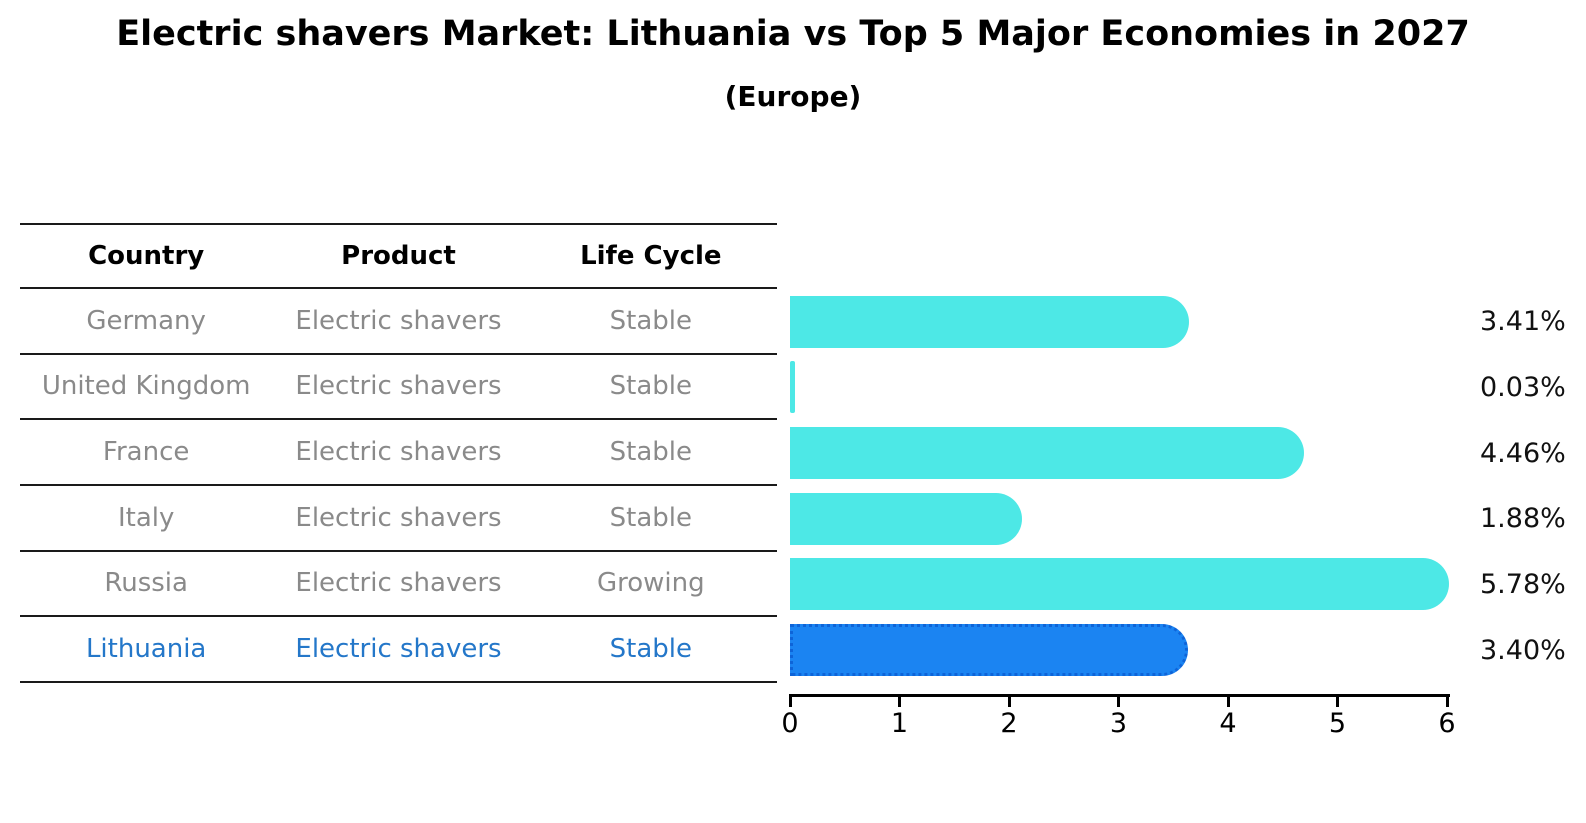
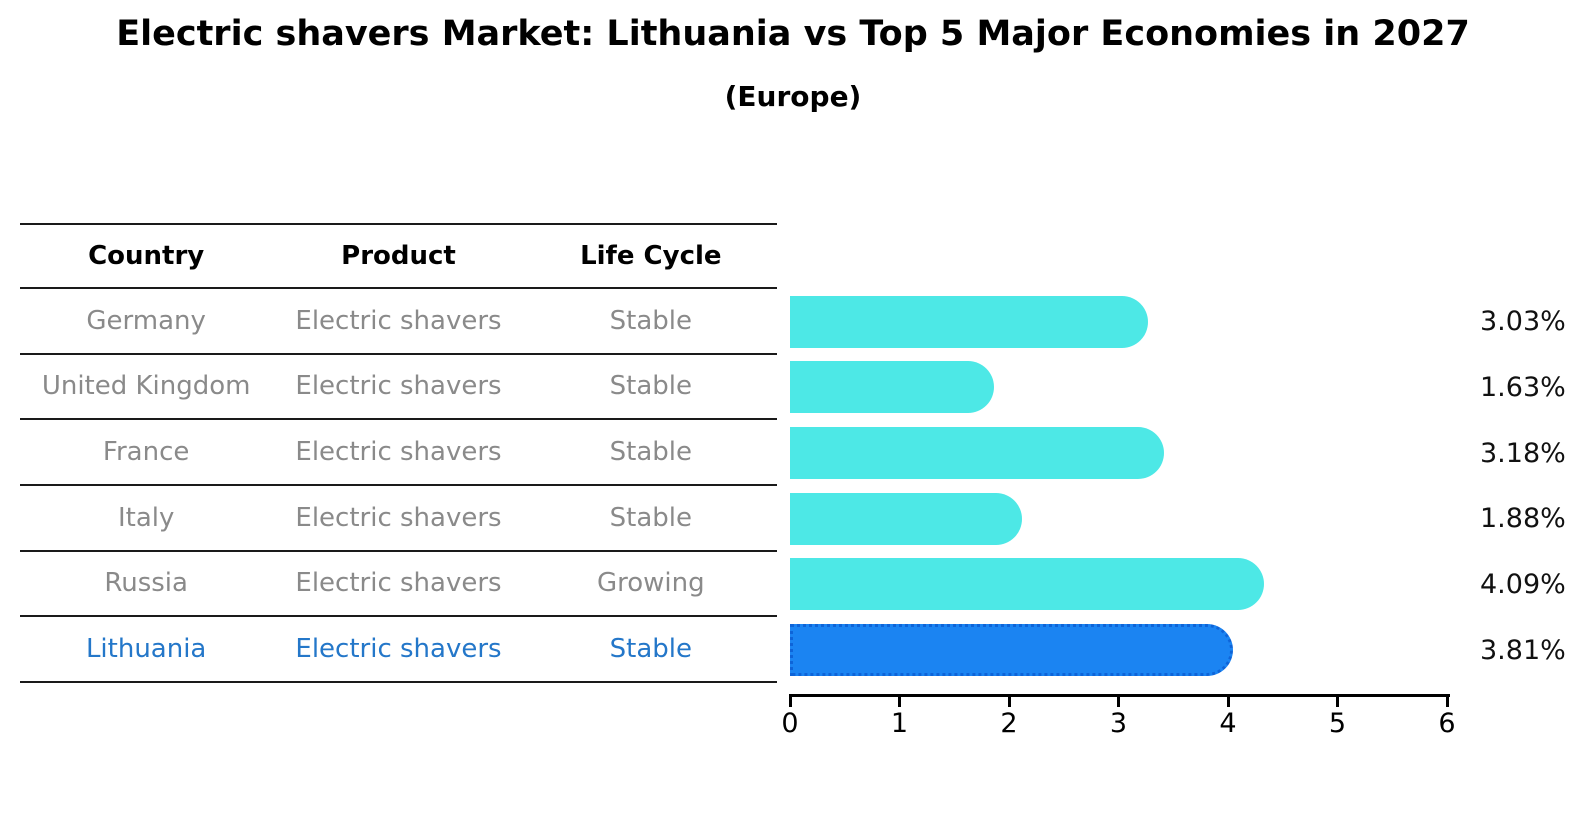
Germany: 3.41% -> 3.03%
United Kingdom: 0.03% -> 1.63%
France: 4.46% -> 3.18%
Russia: 5.78% -> 4.09%
Lithuania: 3.40% -> 3.81%
